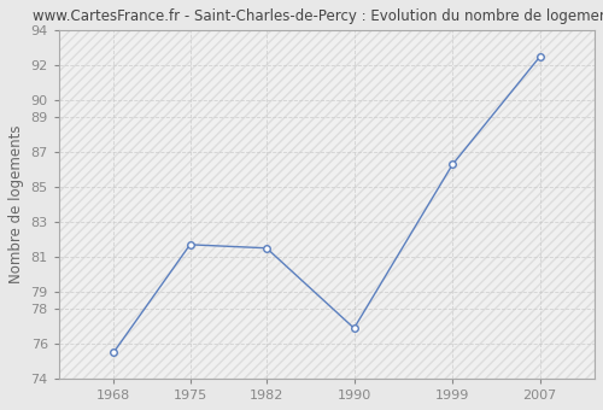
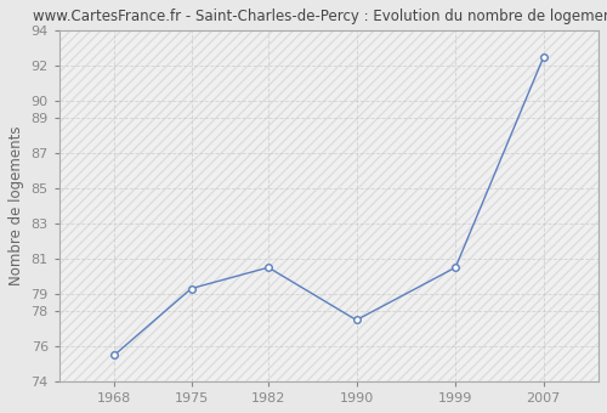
1975: 81.7 -> 79.3
1982: 81.5 -> 80.5
1990: 76.9 -> 77.5
1999: 86.3 -> 80.5
